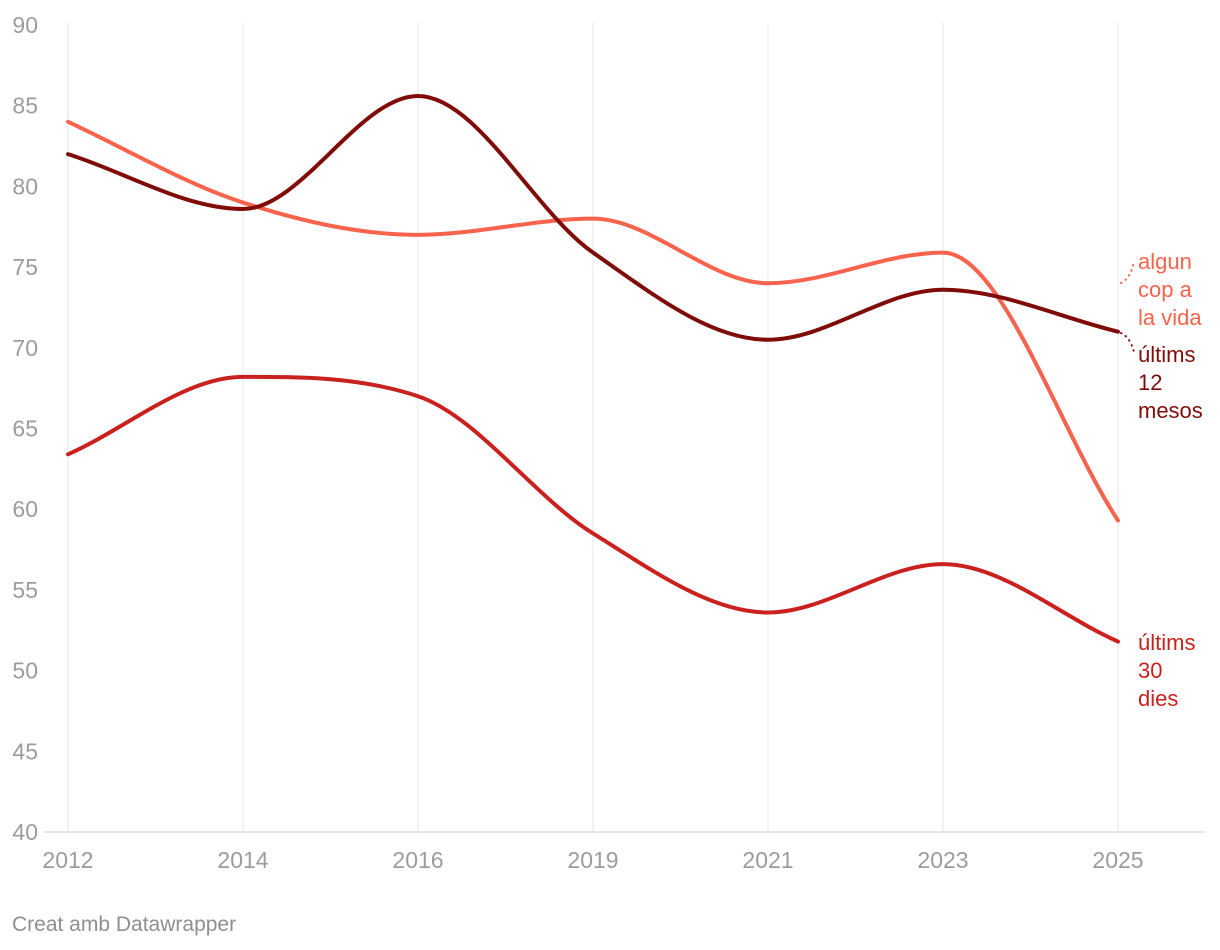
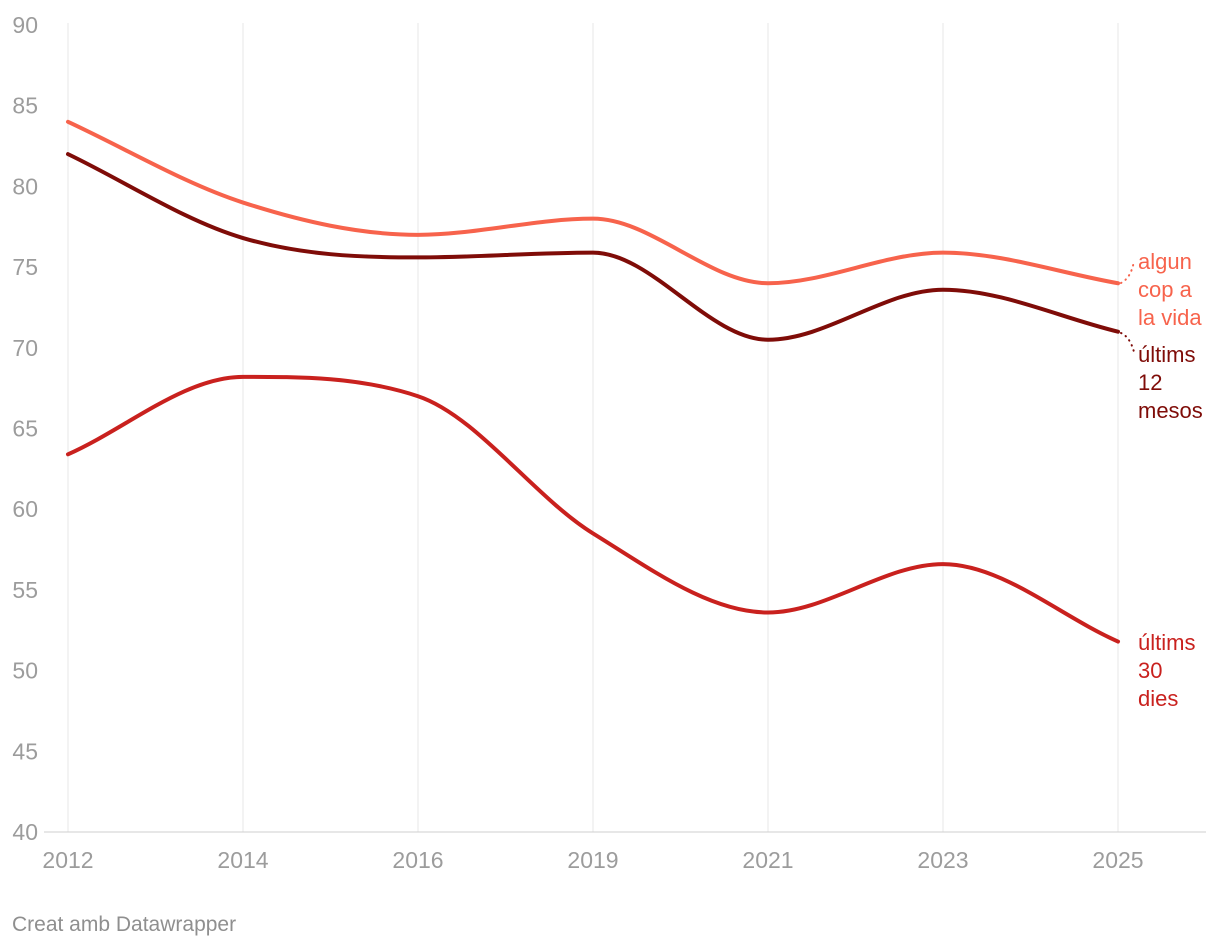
últims 12 mesos/2014: 78.6 -> 76.8
últims 12 mesos/2016: 85.6 -> 75.6
algun cop a la vida/2025: 59.3 -> 74.0
